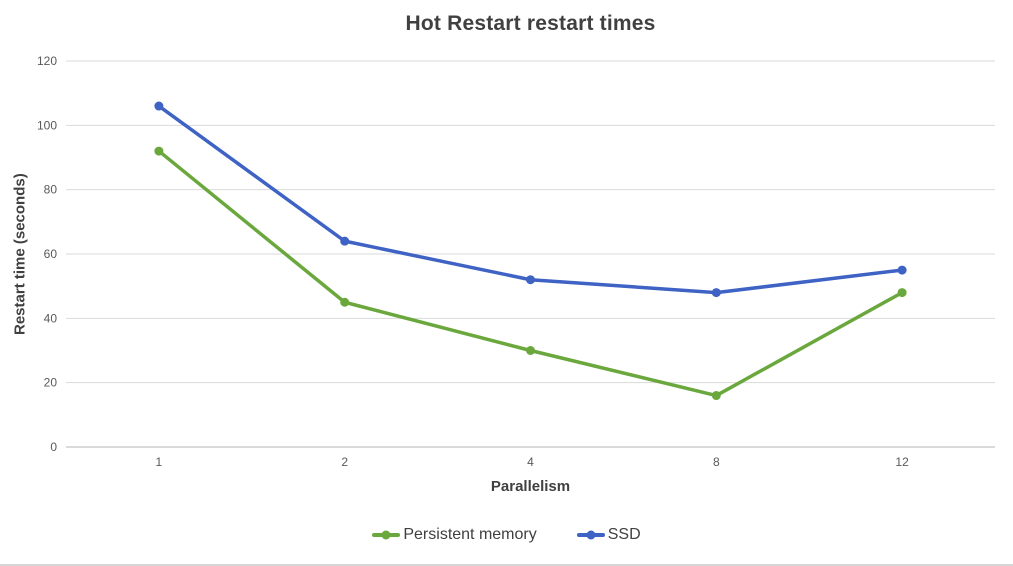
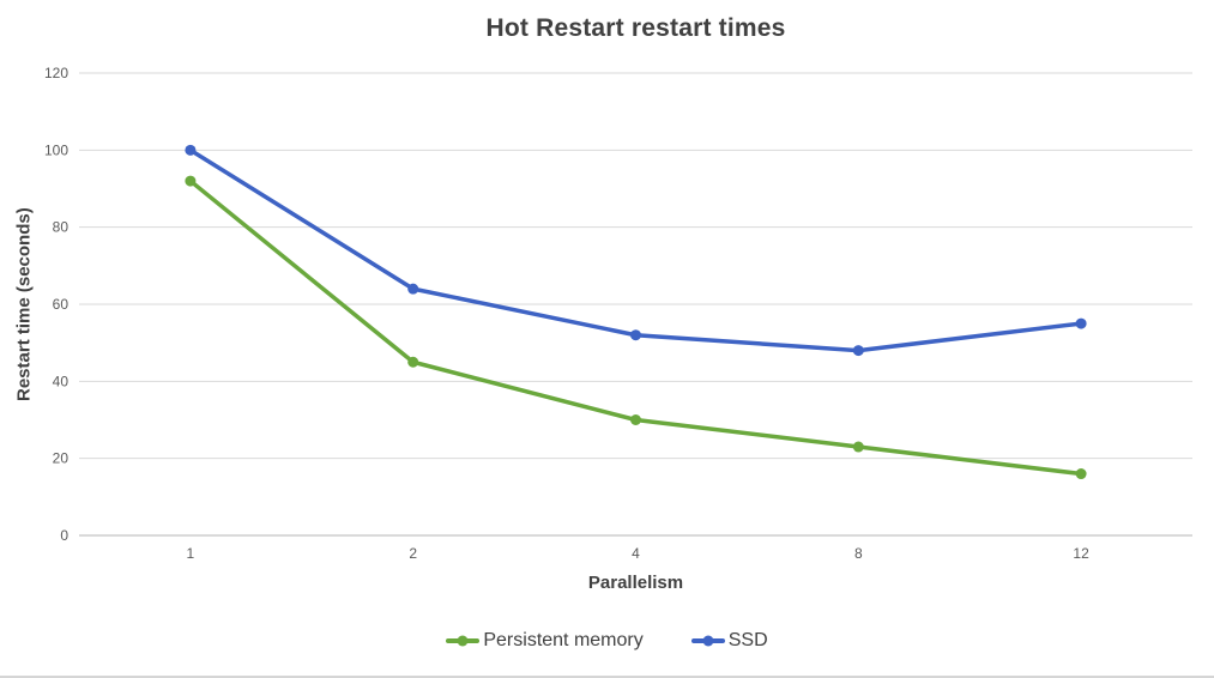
SSD/1: 106 -> 100
Persistent memory/8: 16 -> 23
Persistent memory/12: 48 -> 16
